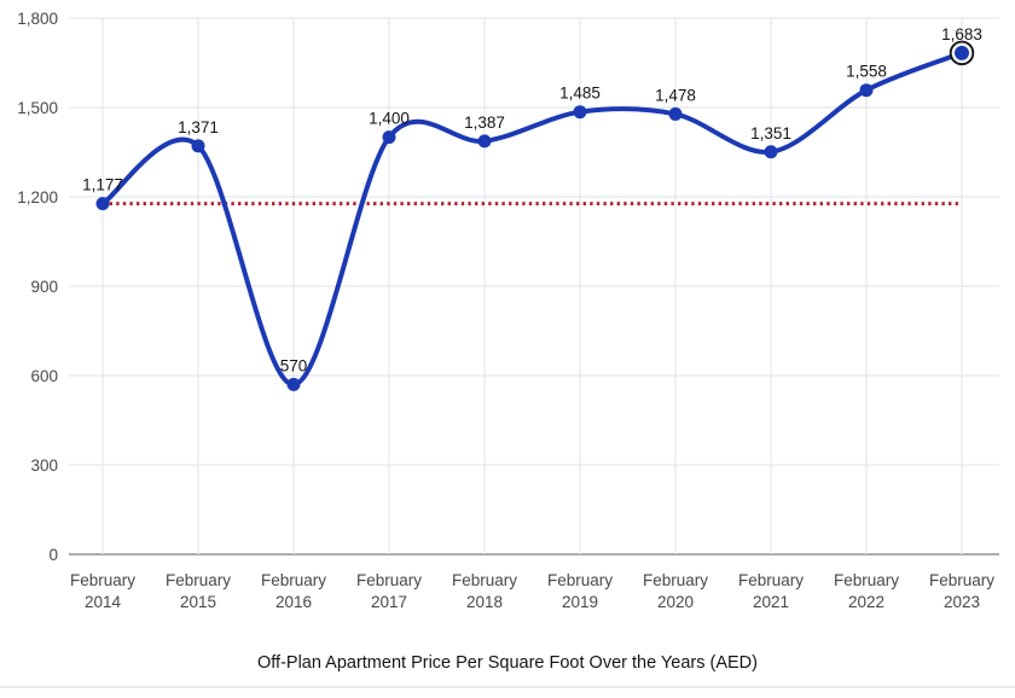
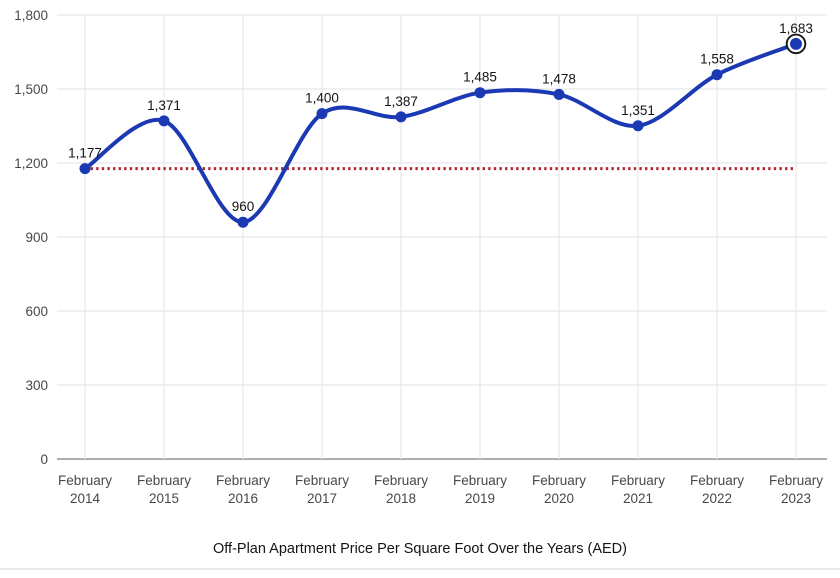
February 2016: 570 -> 960
